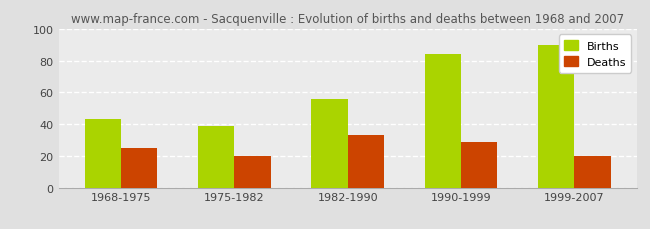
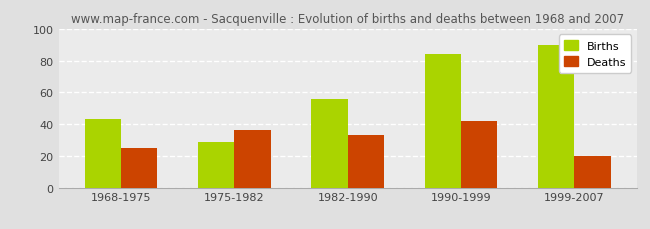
Births/1975-1982: 39 -> 29
Deaths/1975-1982: 20 -> 36
Deaths/1990-1999: 29 -> 42
